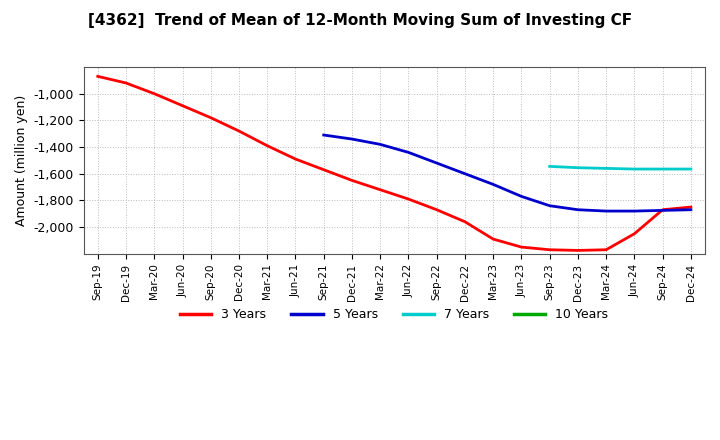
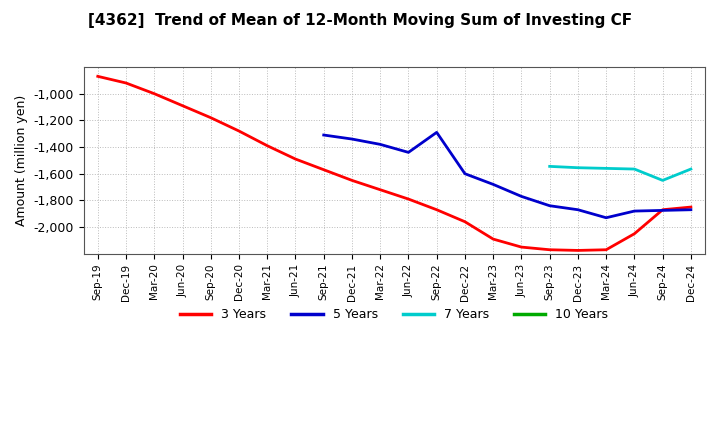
5 Years/Sep-22: -1,520 -> -1,290
5 Years/Mar-24: -1,880 -> -1,930
7 Years/Sep-24: -1,560 -> -1,650
